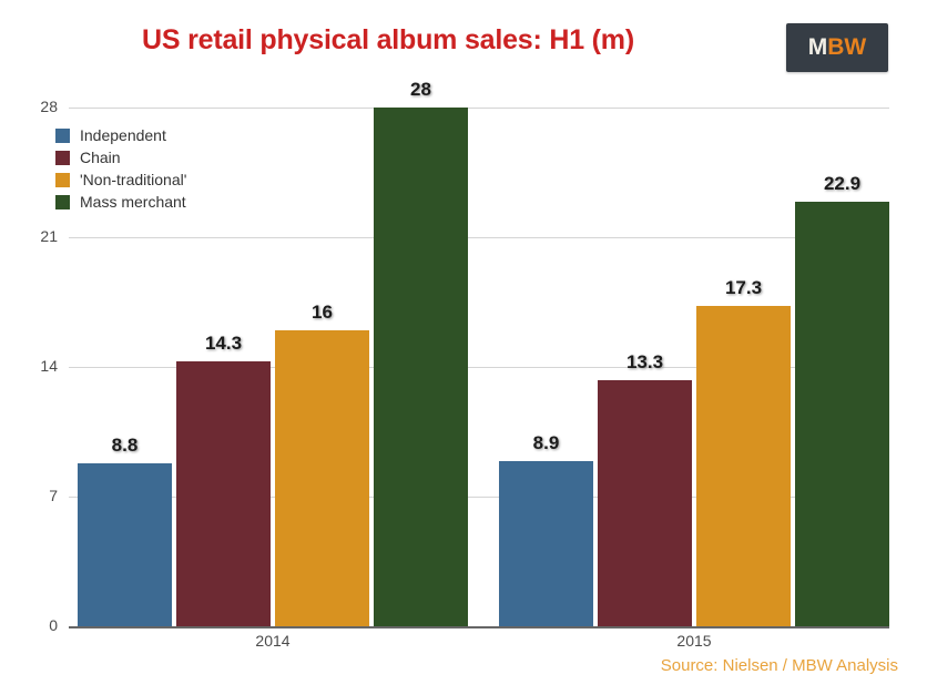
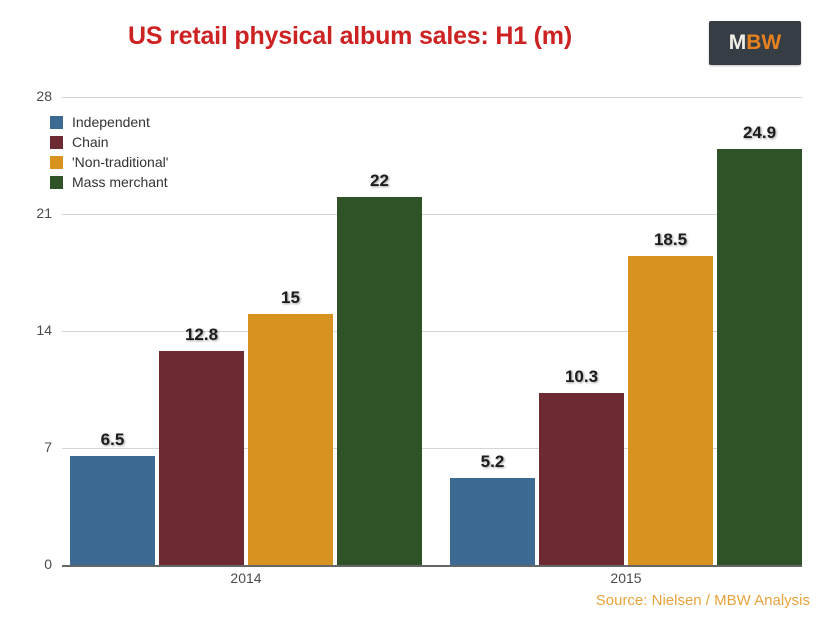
Independent/2014: 8.8 -> 6.5
Chain/2014: 14.3 -> 12.8
'Non-traditional'/2014: 16 -> 15
Mass merchant/2014: 28 -> 22
Independent/2015: 8.9 -> 5.2
Chain/2015: 13.3 -> 10.3
'Non-traditional'/2015: 17.3 -> 18.5
Mass merchant/2015: 22.9 -> 24.9
